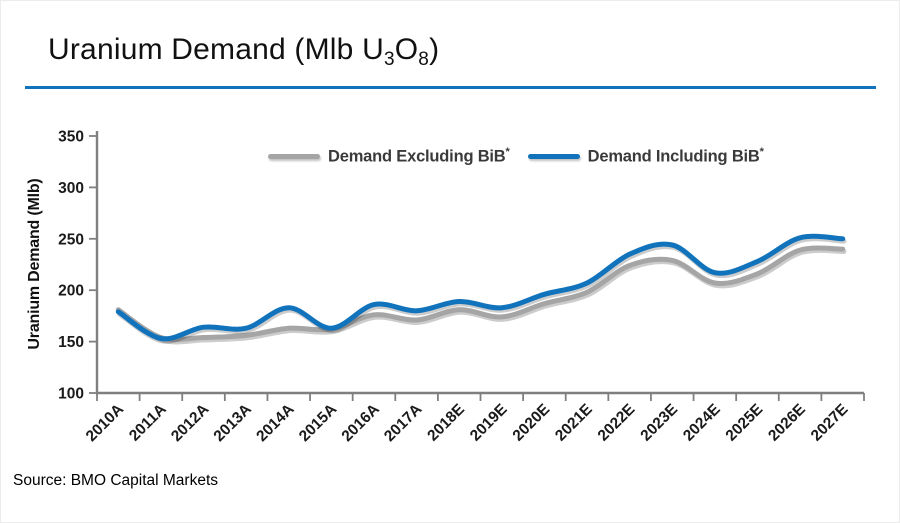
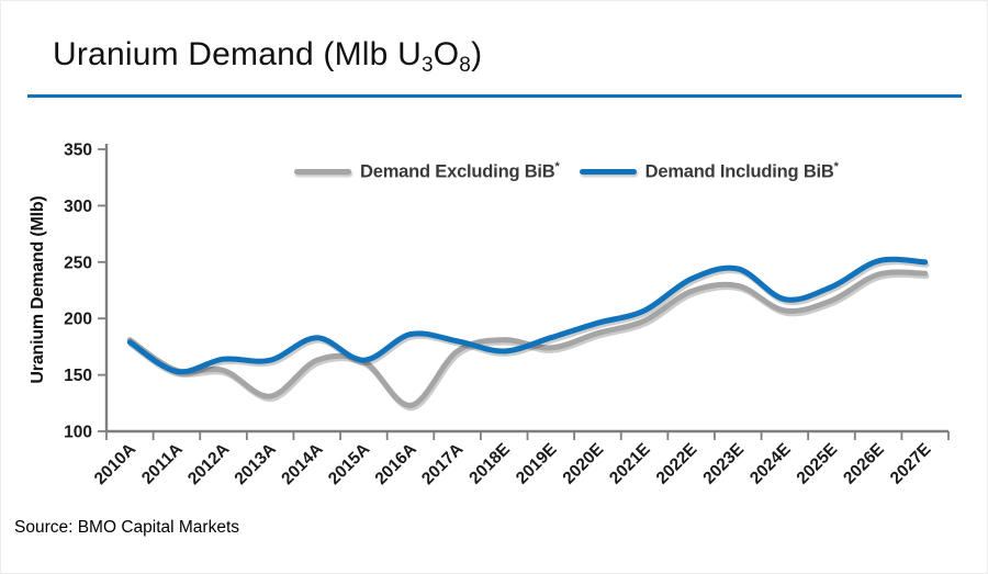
Demand Excluding BiB*/2013A: 156 -> 131
Demand Excluding BiB*/2016A: 176 -> 123
Demand Including BiB*/2018E: 189 -> 171
